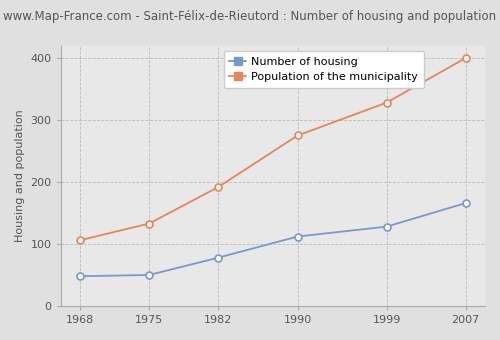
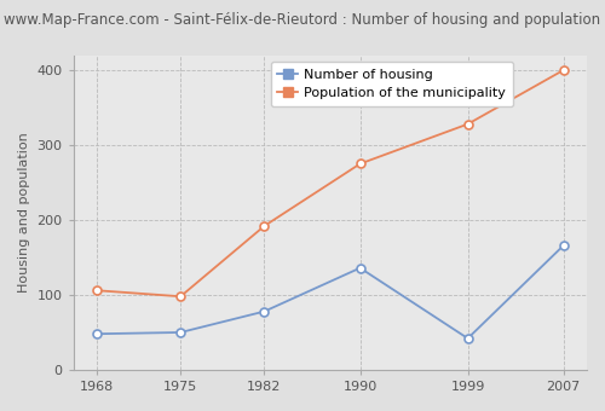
Population of the municipality/1975: 133 -> 98
Number of housing/1990: 112 -> 136
Number of housing/1999: 128 -> 42
